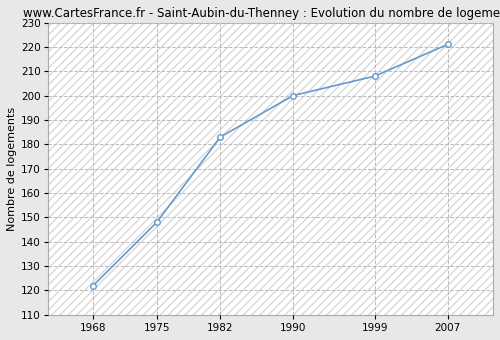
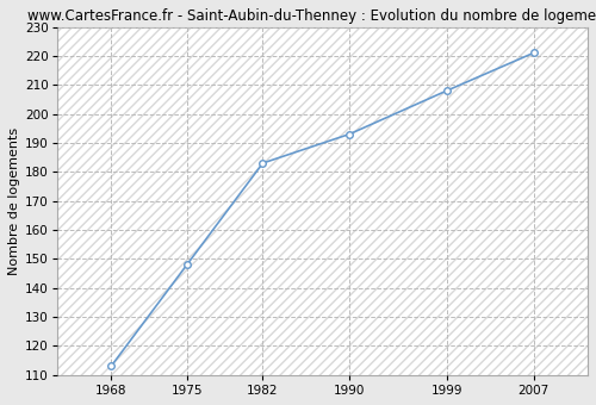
1968: 122 -> 113
1990: 200 -> 193
